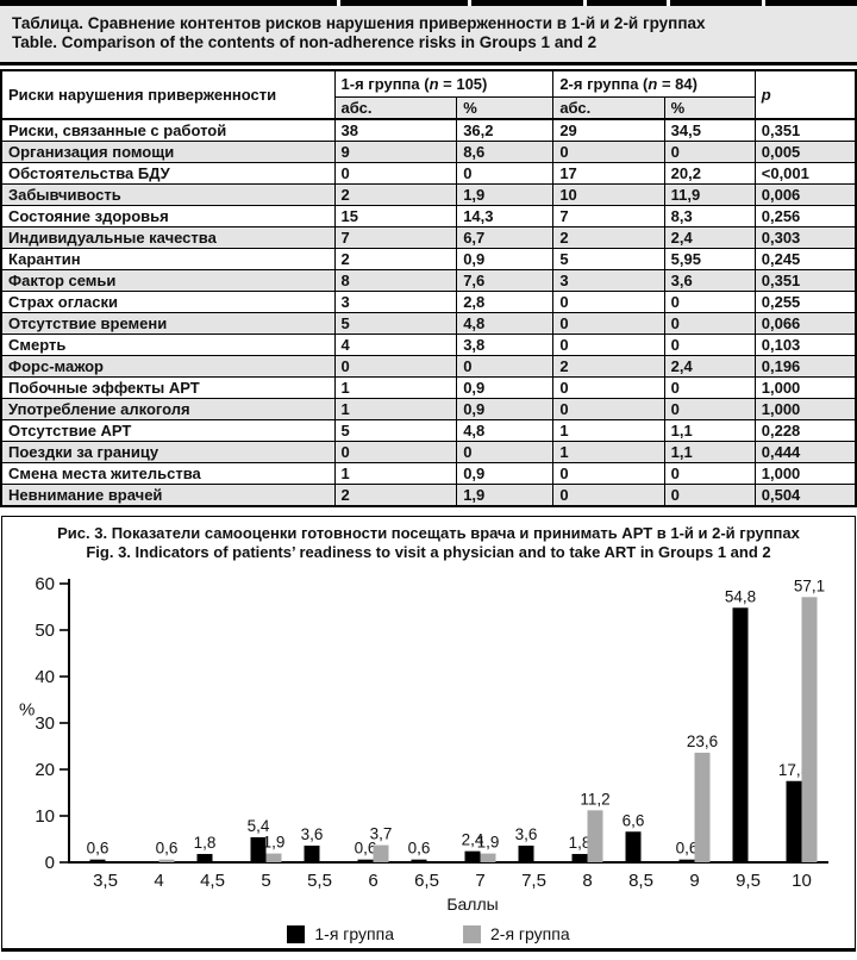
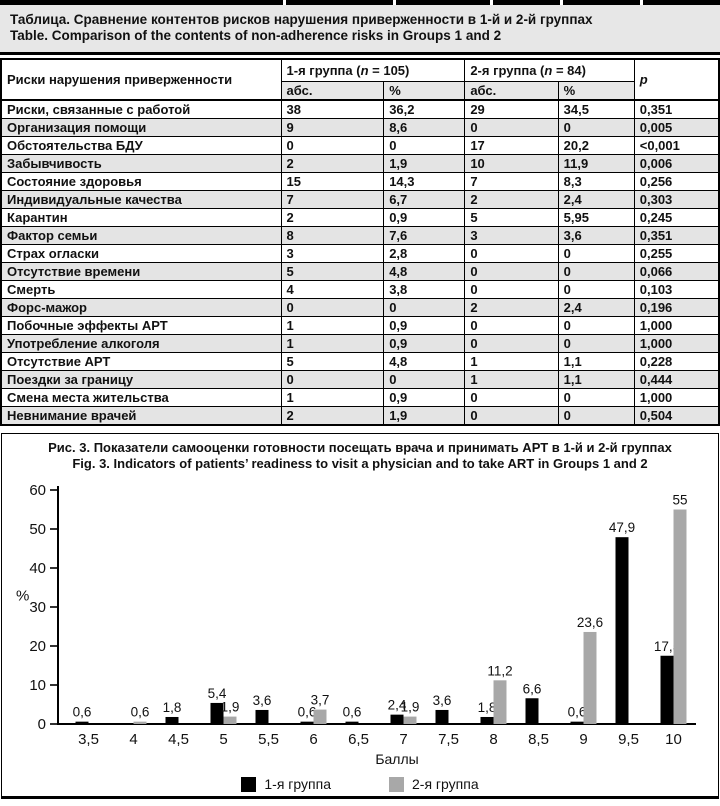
1-я группа/9,5: 54,8 -> 47,9
2-я группа/10: 57,1 -> 55
